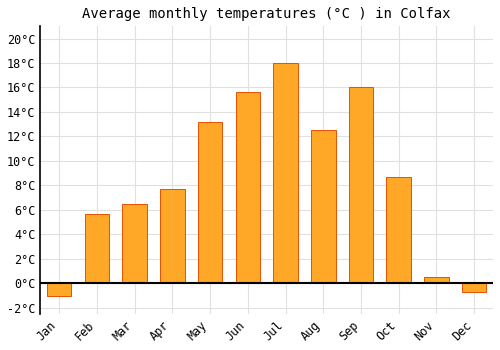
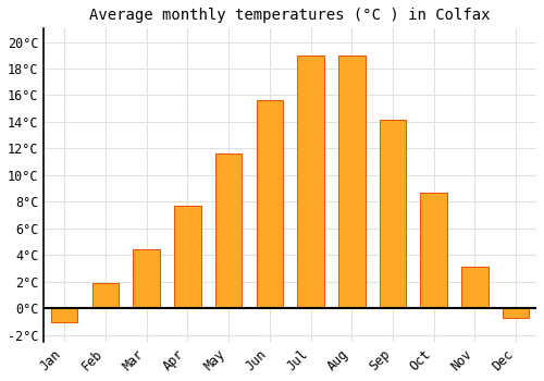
Feb: 5.7°C -> 1.9°C
Mar: 6.5°C -> 4.4°C
May: 13.2°C -> 11.6°C
Jul: 18.0°C -> 19.0°C
Aug: 12.5°C -> 19.0°C
Sep: 16.0°C -> 14.2°C
Nov: 0.5°C -> 3.1°C
